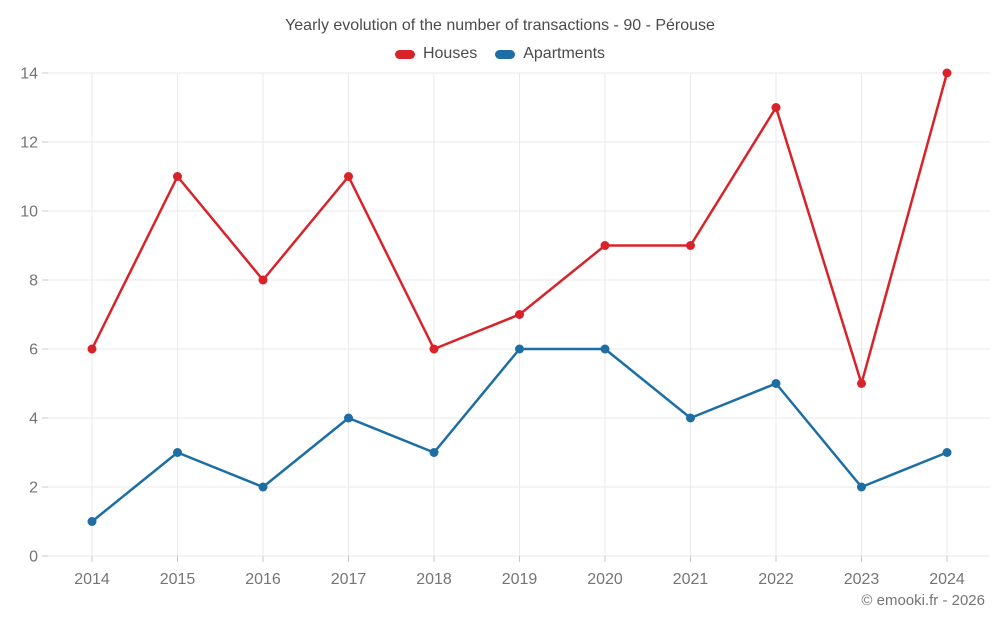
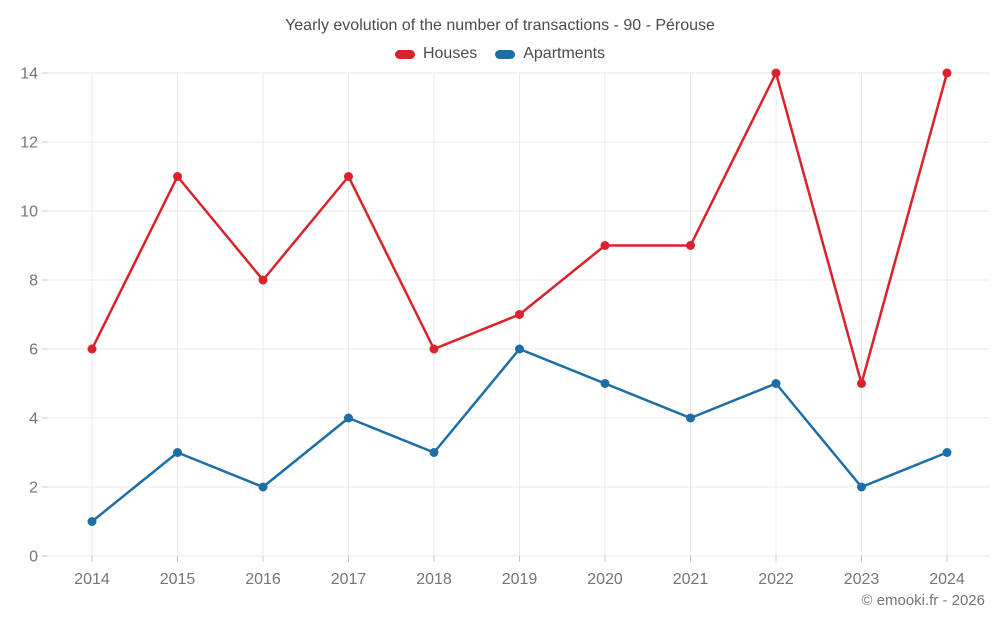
Apartments/2020: 6 -> 5
Houses/2022: 13 -> 14
